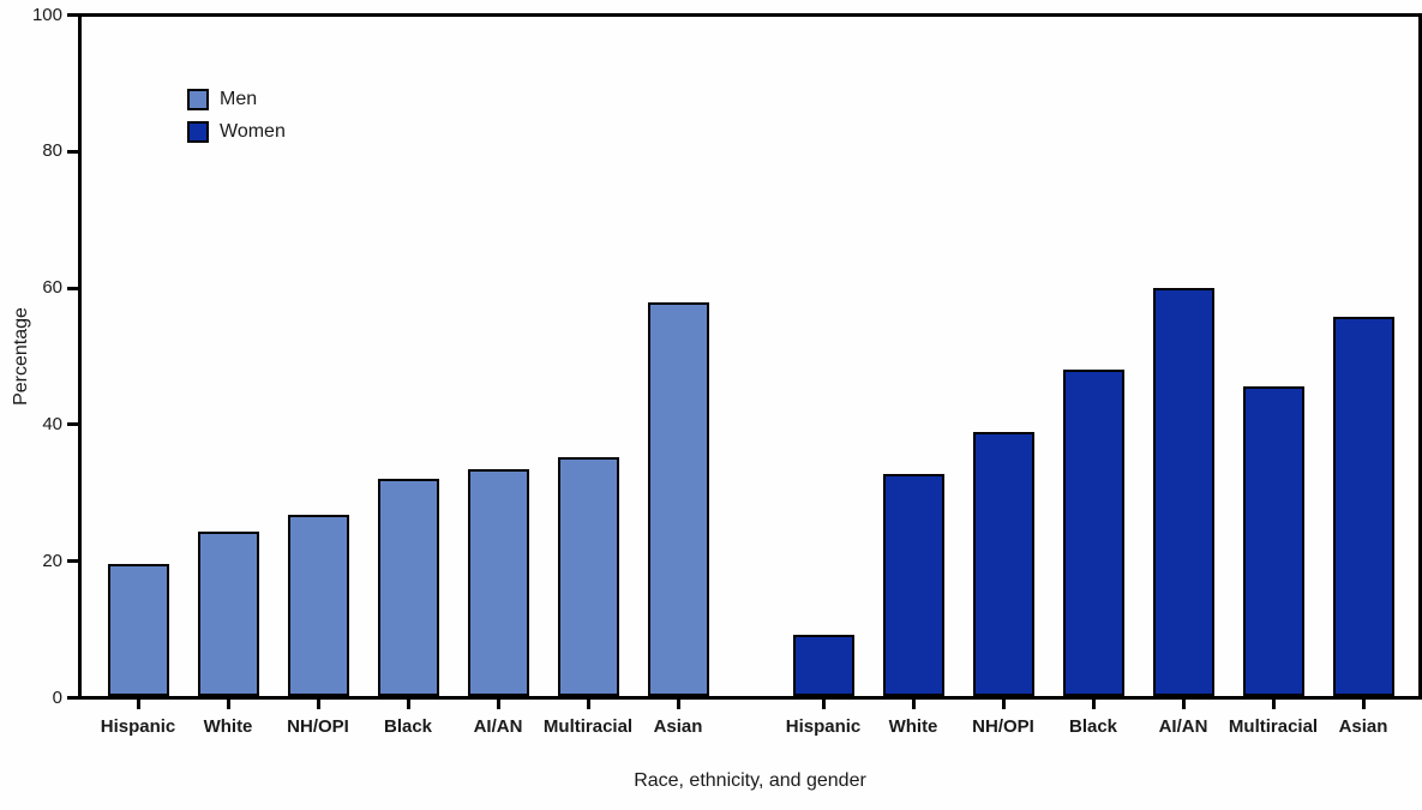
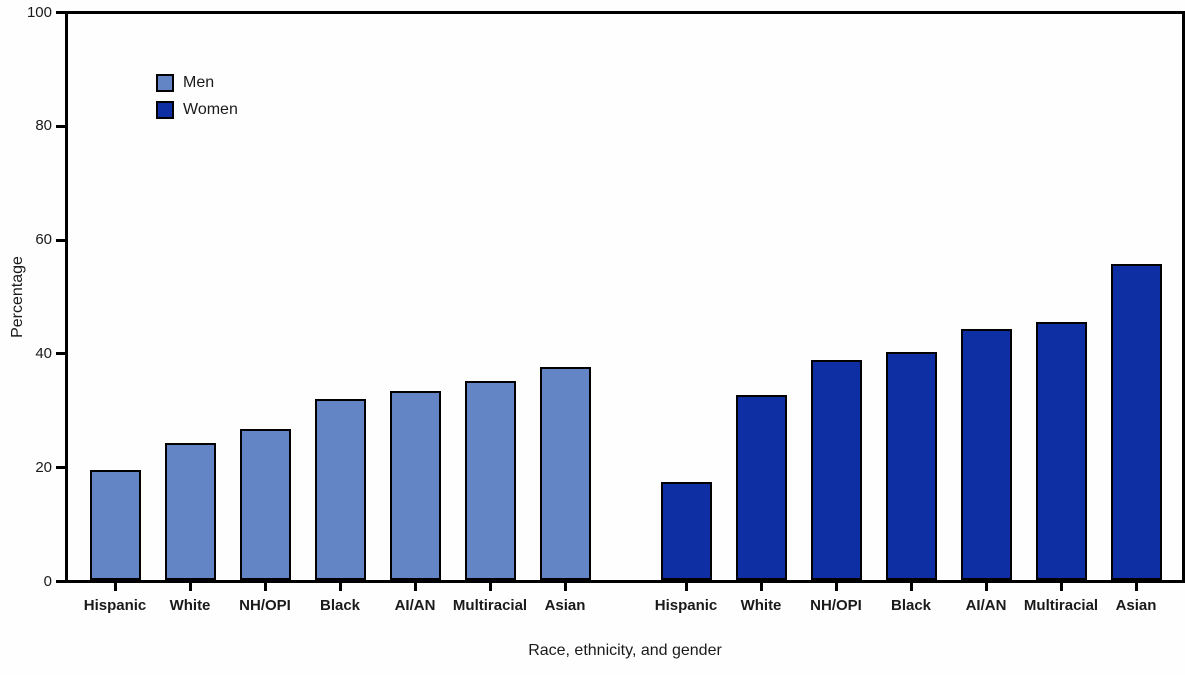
Women/Hispanic: 9 -> 17
Women/Black: 48 -> 40
Women/AI/AN: 60 -> 44
Men/Asian: 58 -> 38
